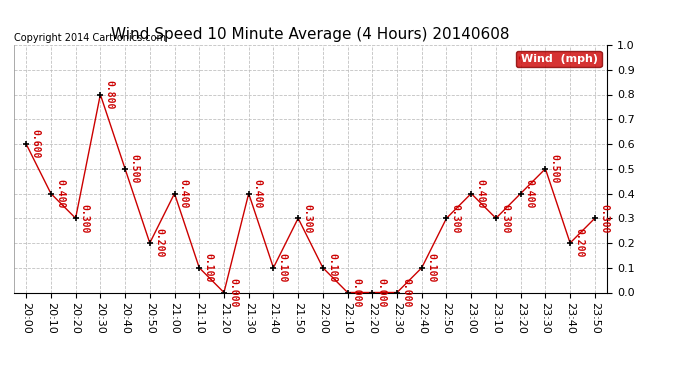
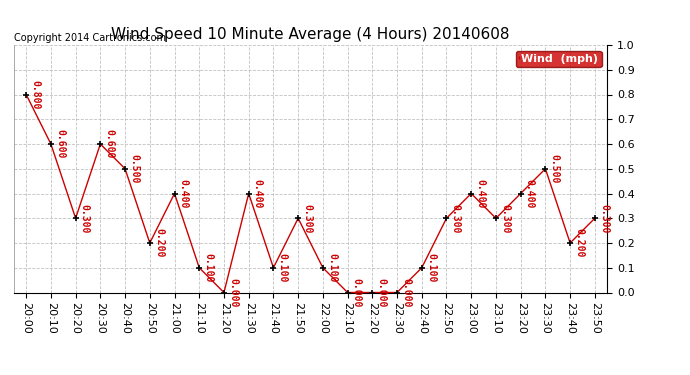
20:00: 0.600 -> 0.800
20:10: 0.400 -> 0.600
20:30: 0.800 -> 0.600
